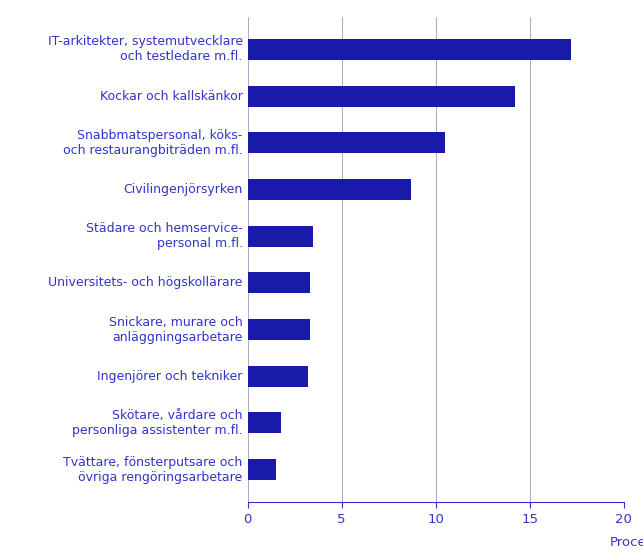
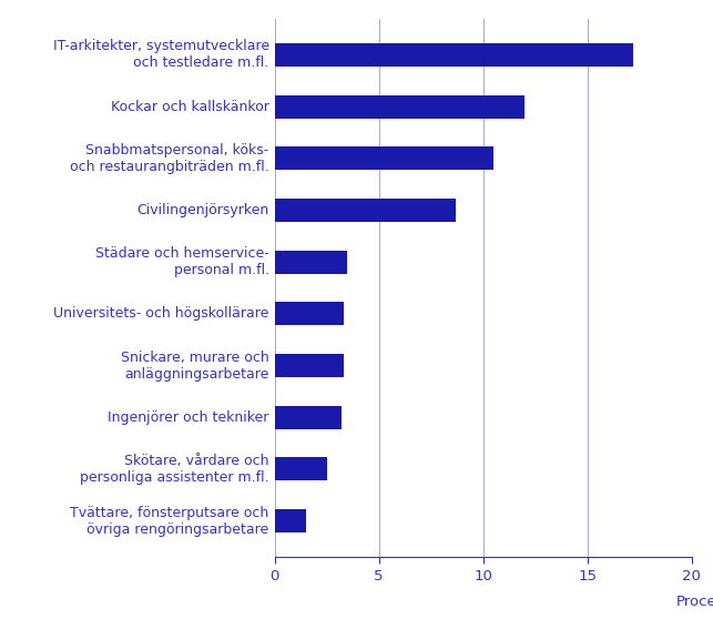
Kockar och kallskänkor: 14.2 -> 12.0
Skötare, vårdare och personliga assistenter m.fl.: 1.8 -> 2.5
